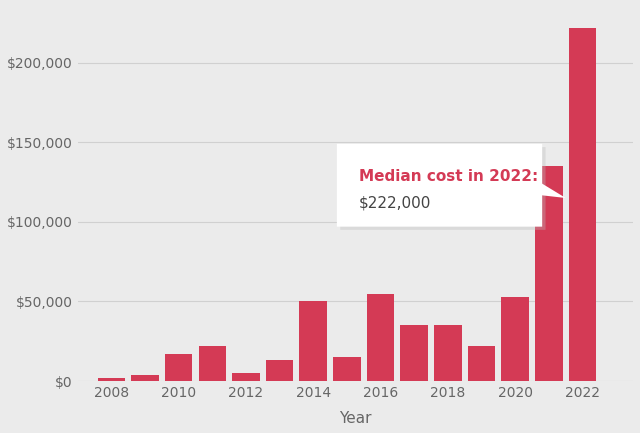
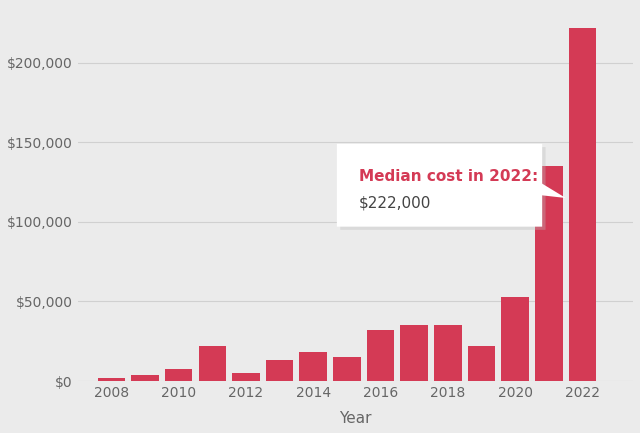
2010: $17,000 -> $8,000
2014: $50,000 -> $18,000
2016: $55,000 -> $32,000
